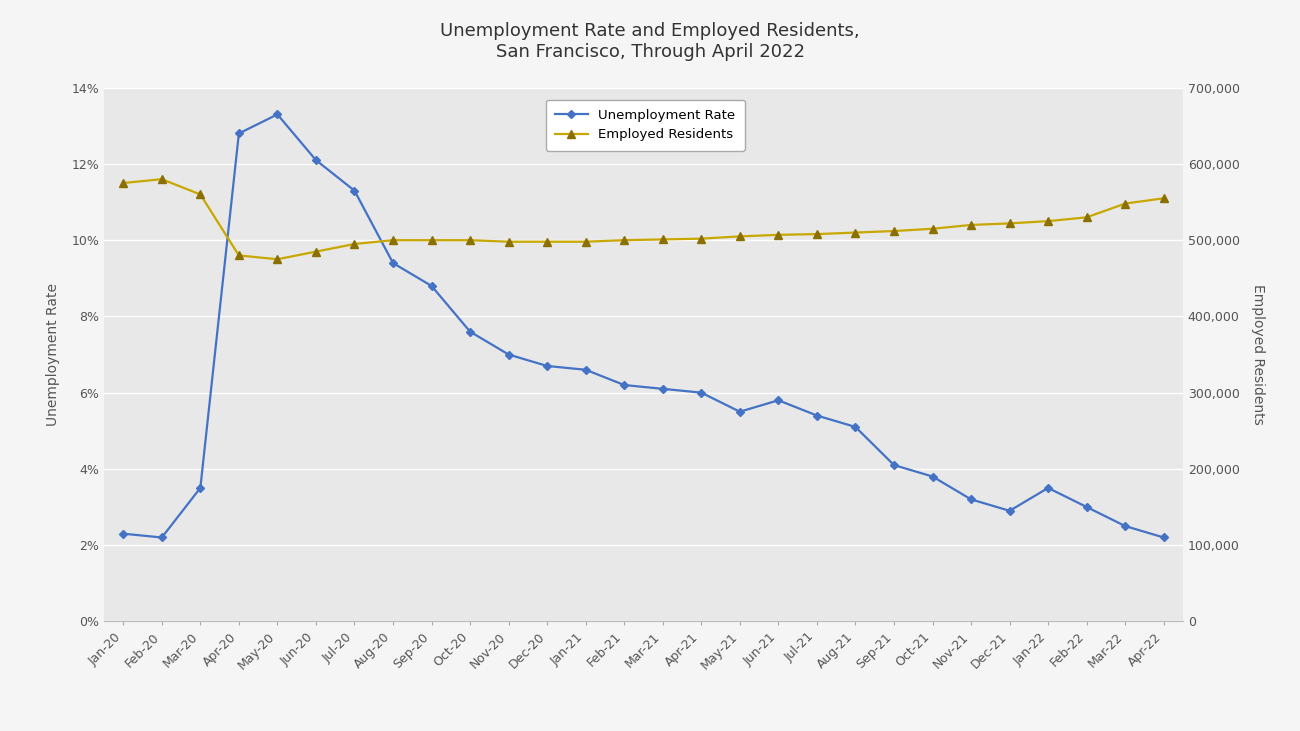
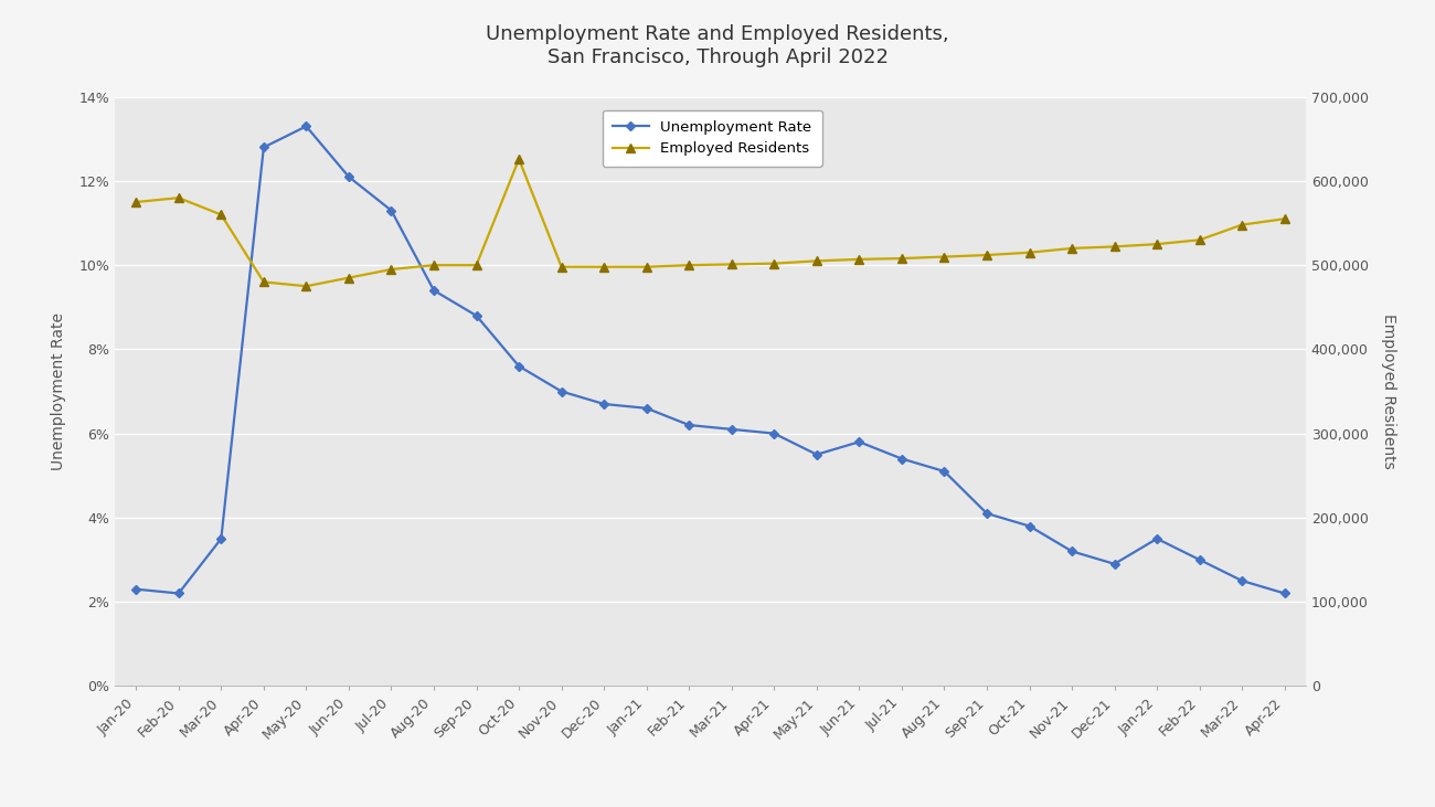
Employed Residents/Oct-20: 500,000 -> 626,000
